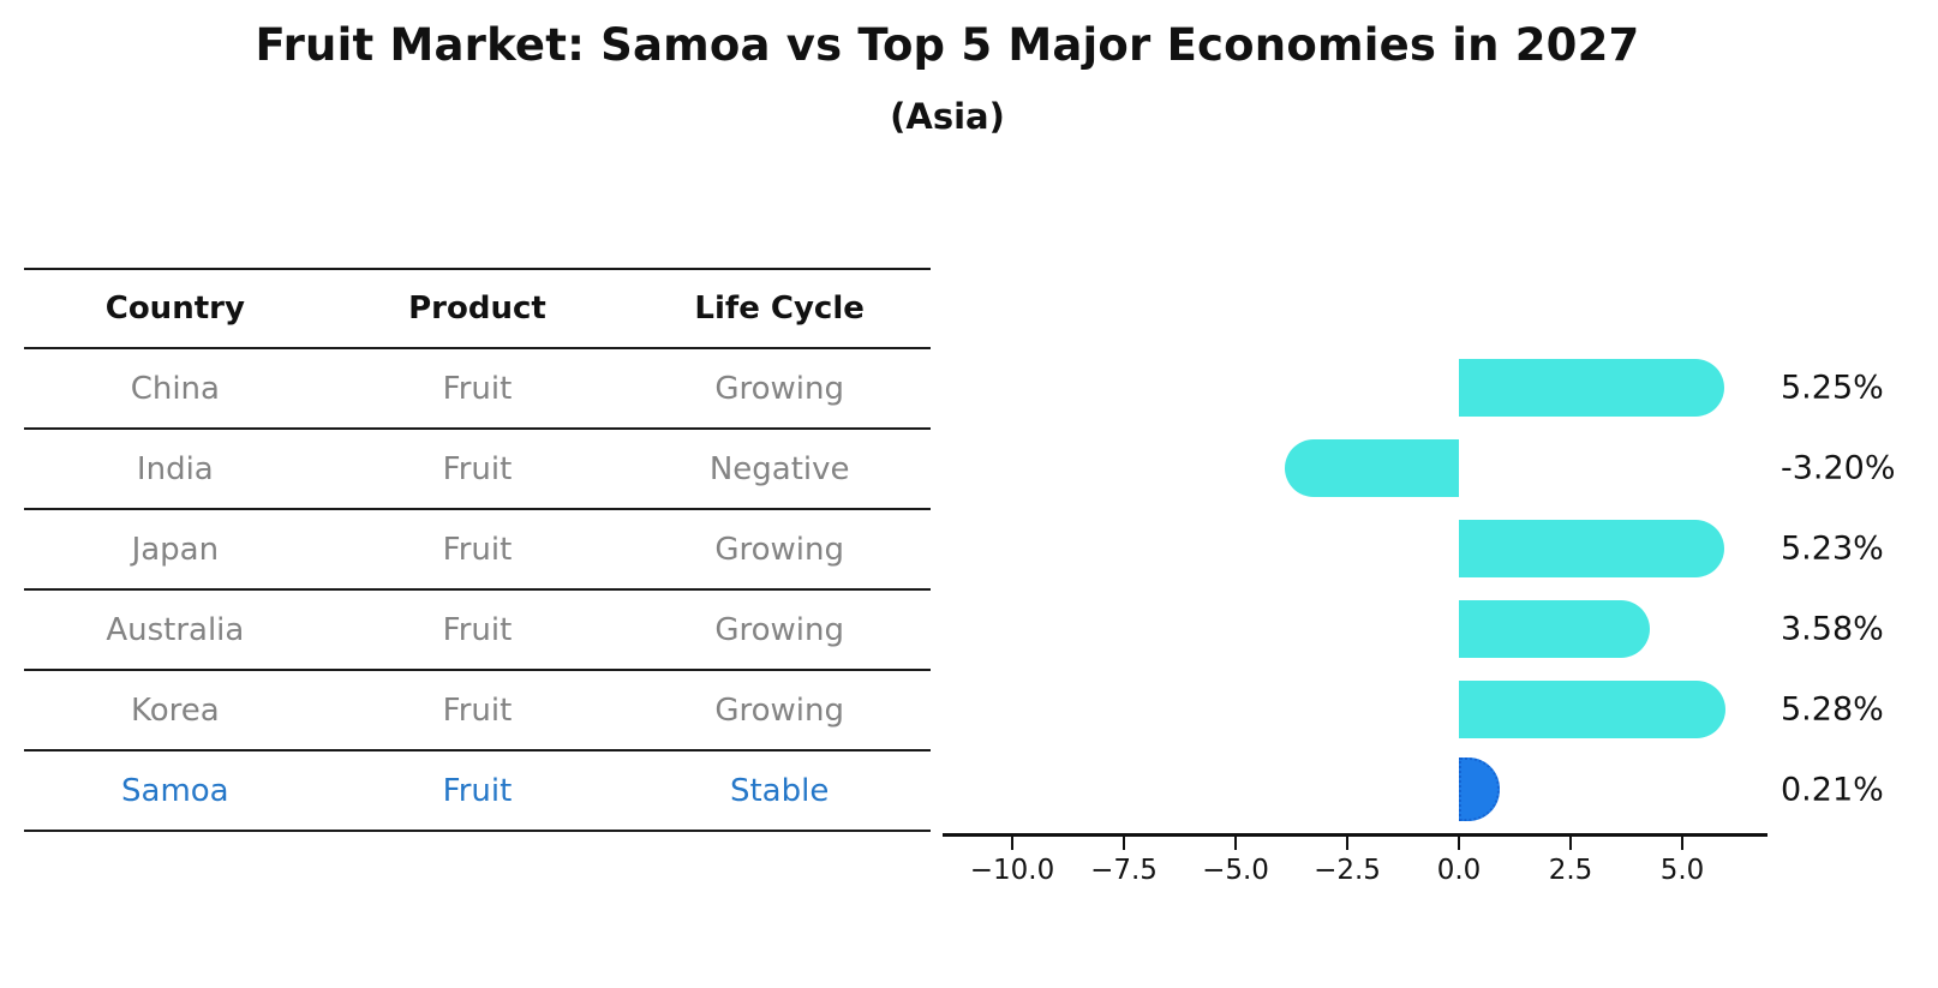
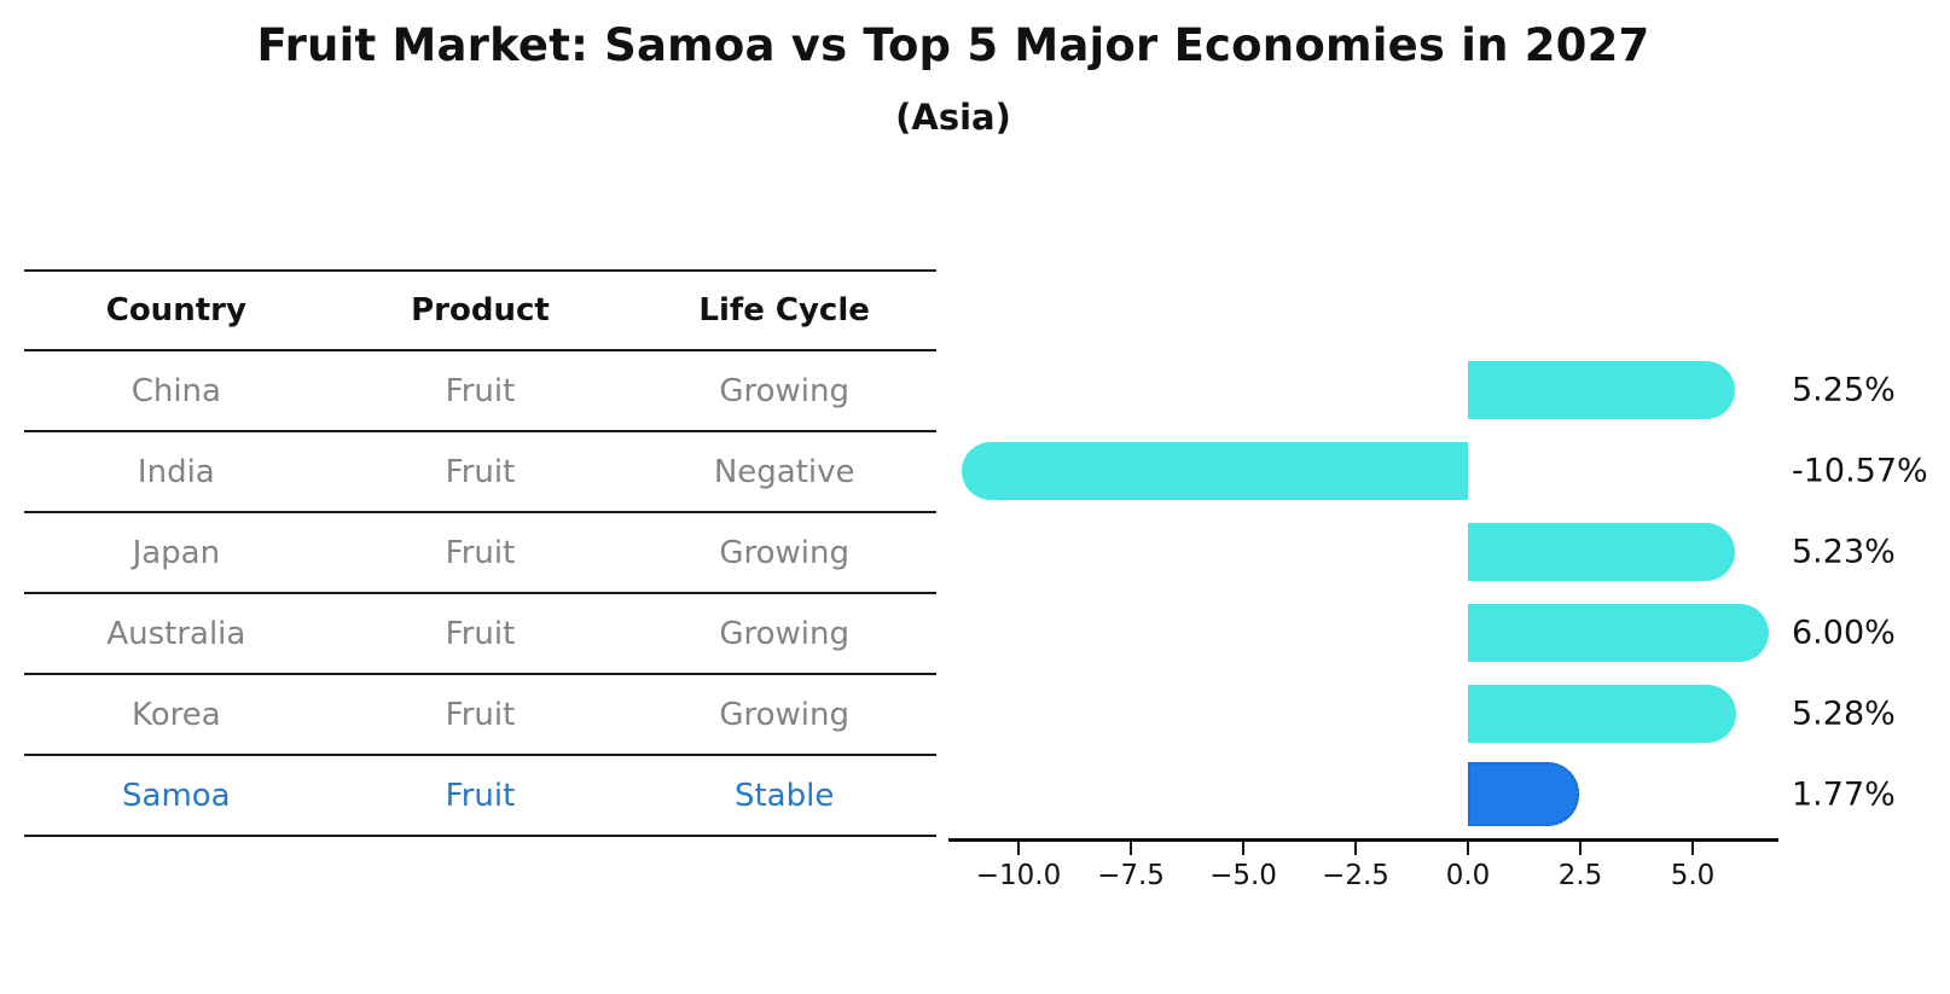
India: -3.20% -> -10.57%
Australia: 3.58% -> 6.00%
Samoa: 0.21% -> 1.77%
